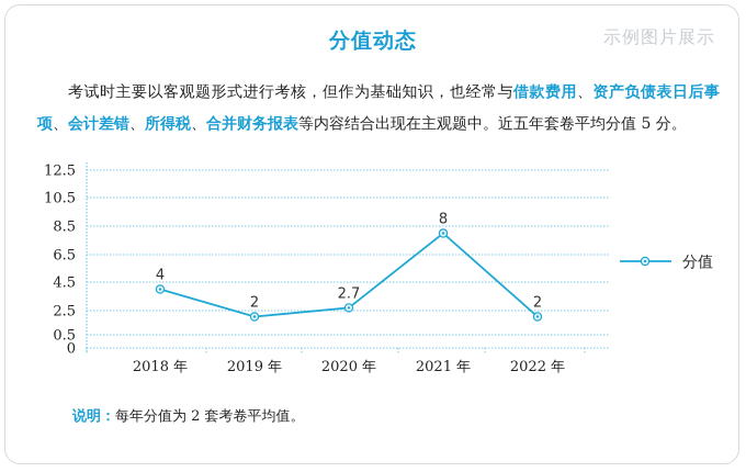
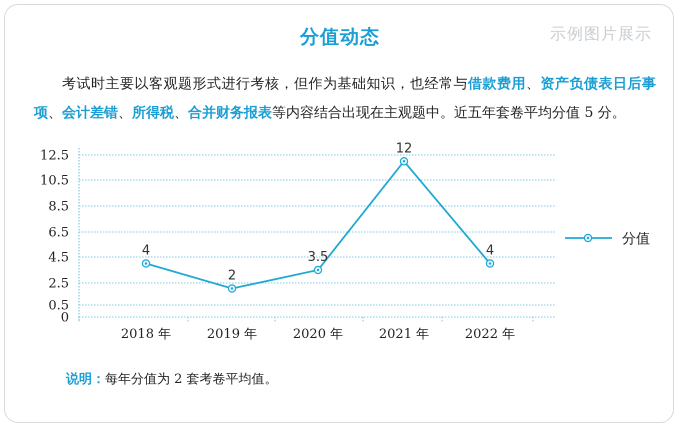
2020 年: 2.7 -> 3.5
2021 年: 8 -> 12
2022 年: 2 -> 4
